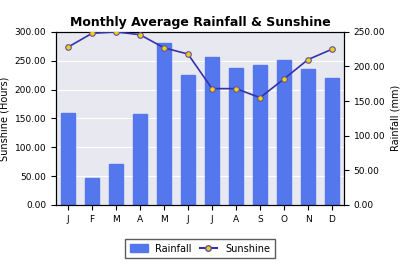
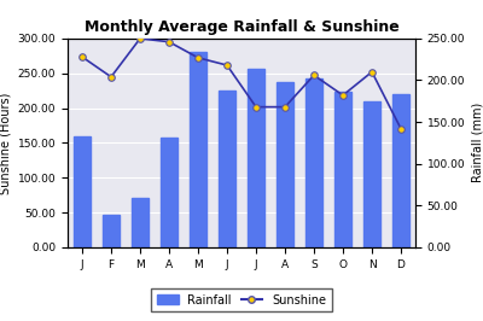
Sunshine/F: 248 -> 204
Sunshine/S: 155 -> 206
Rainfall/O: 251 -> 224
Rainfall/N: 235 -> 210
Sunshine/D: 225 -> 142
